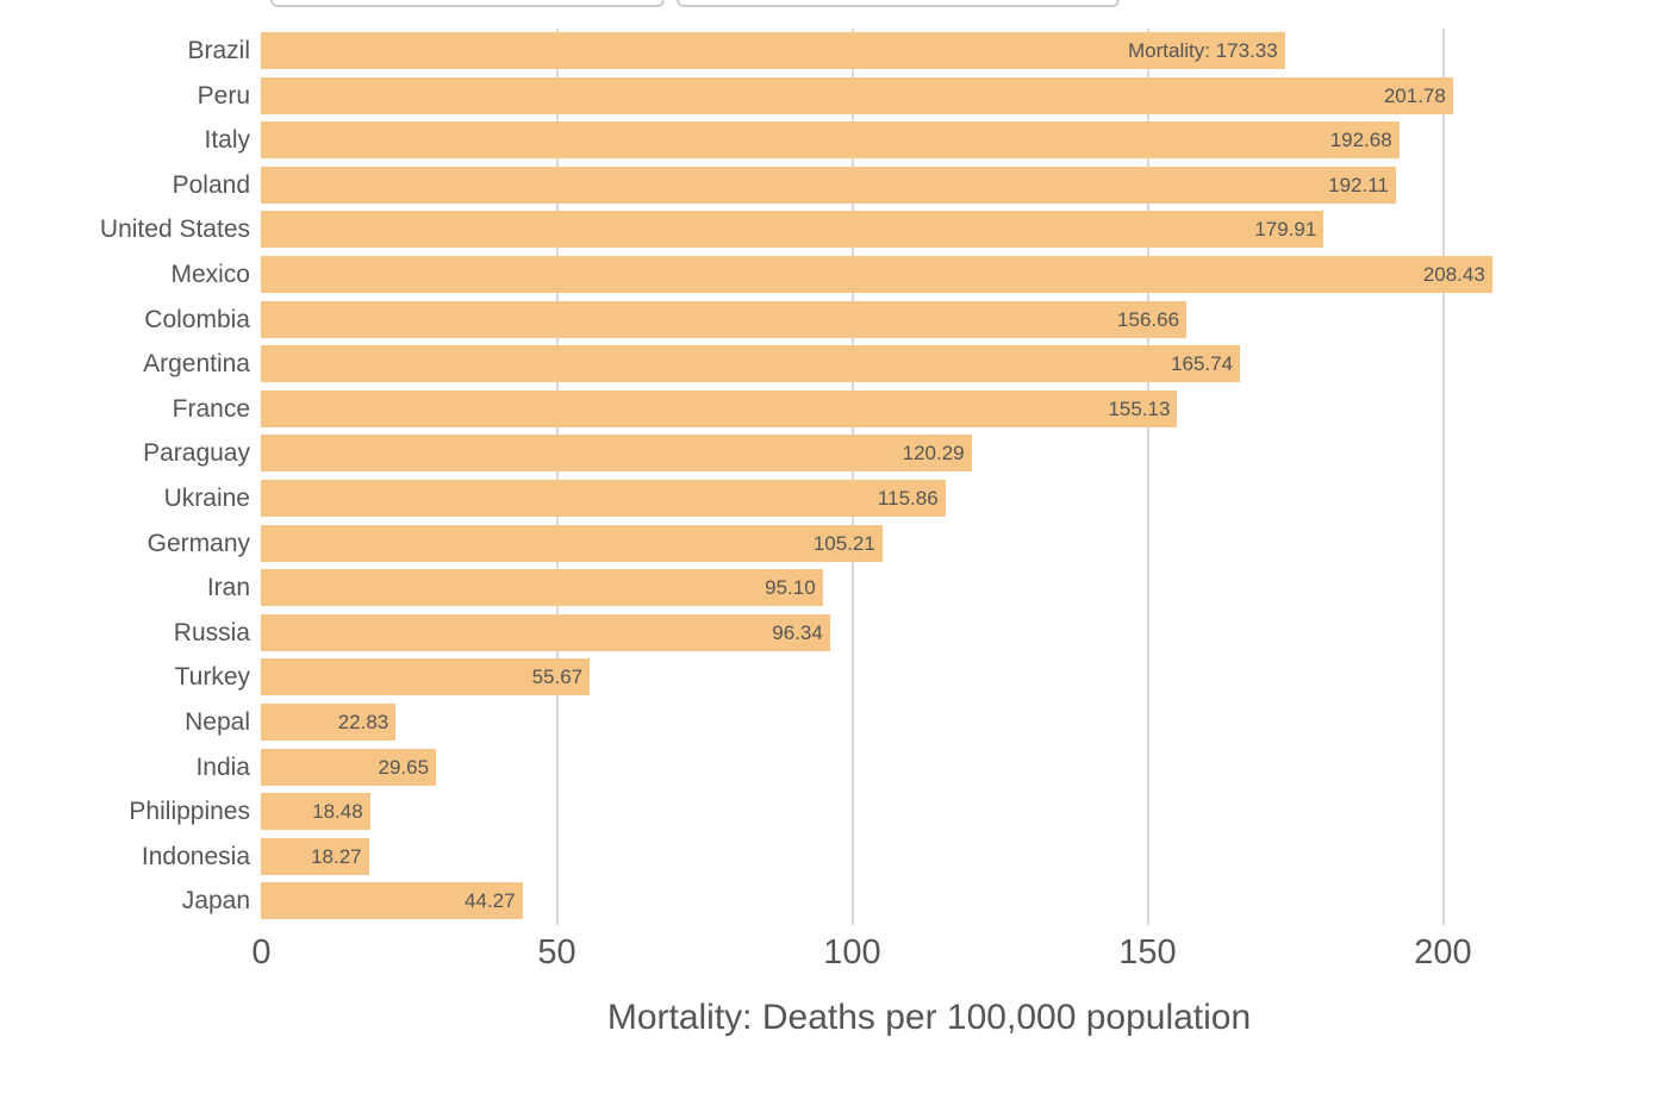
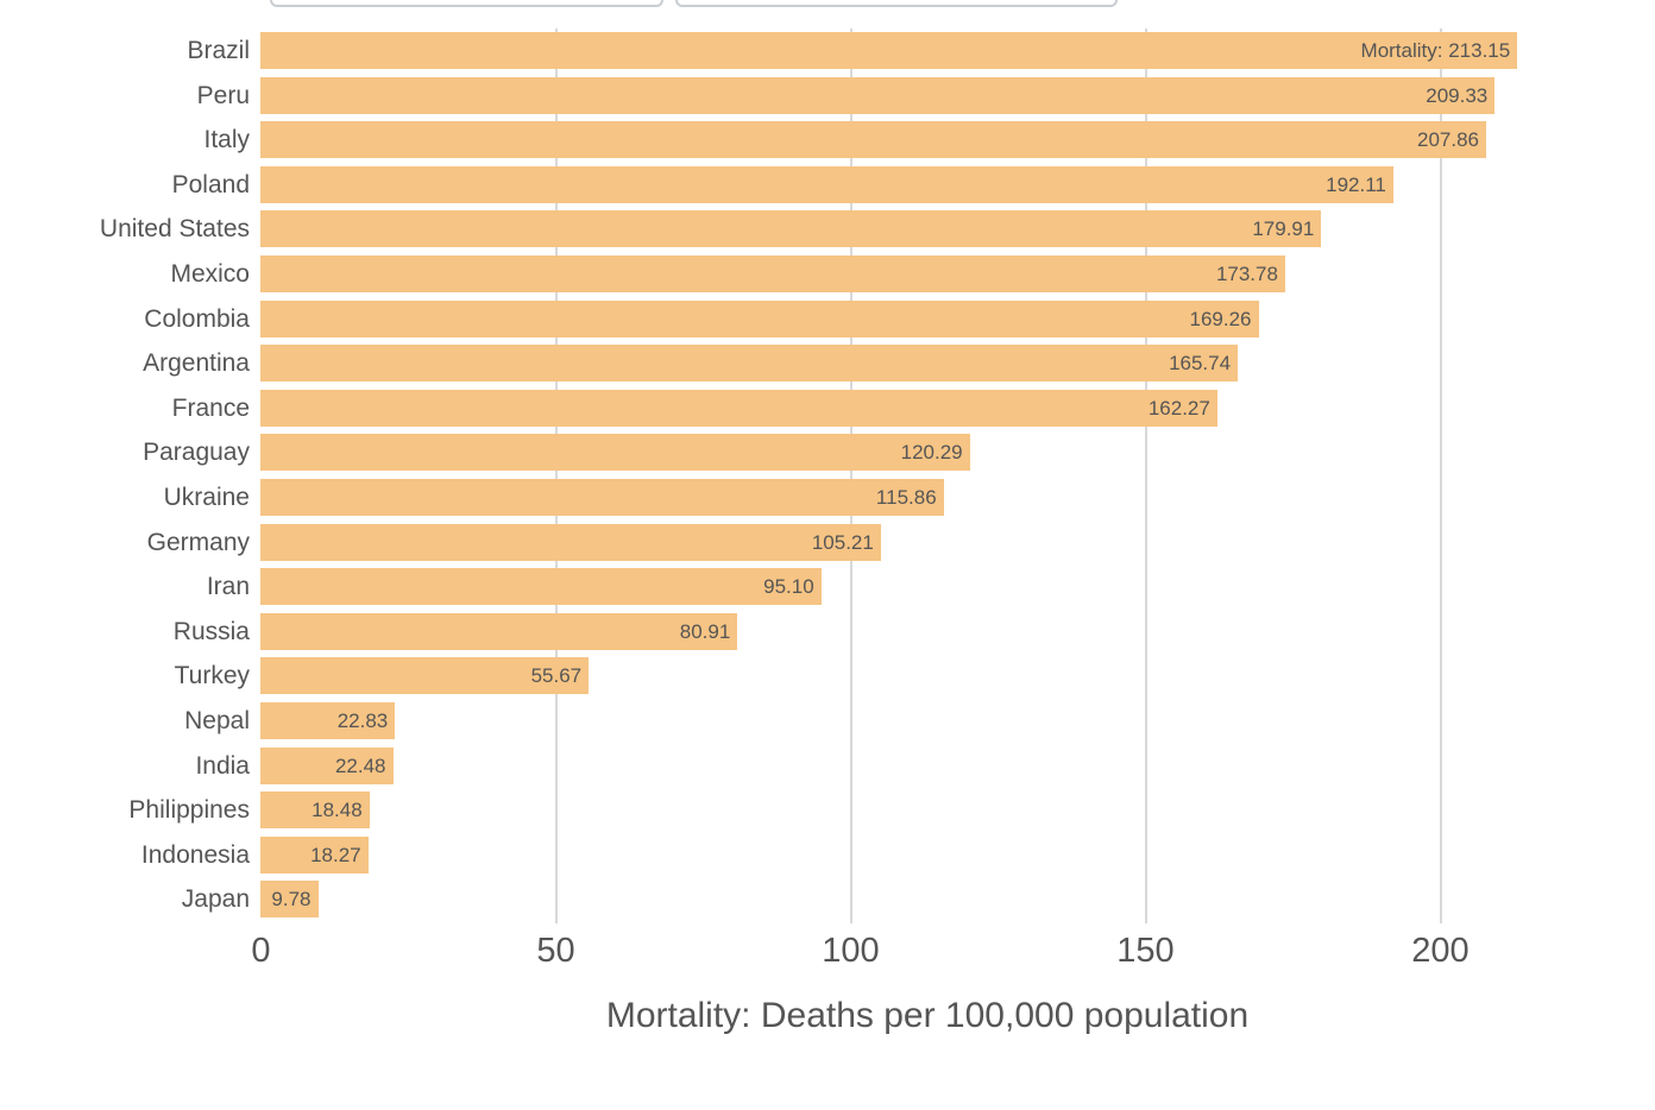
Brazil: 173.33 -> 213.15
Peru: 201.78 -> 209.33
Italy: 192.68 -> 207.86
Mexico: 208.43 -> 173.78
Colombia: 156.66 -> 169.26
France: 155.13 -> 162.27
Russia: 96.34 -> 80.91
India: 29.65 -> 22.48
Japan: 44.27 -> 9.78
